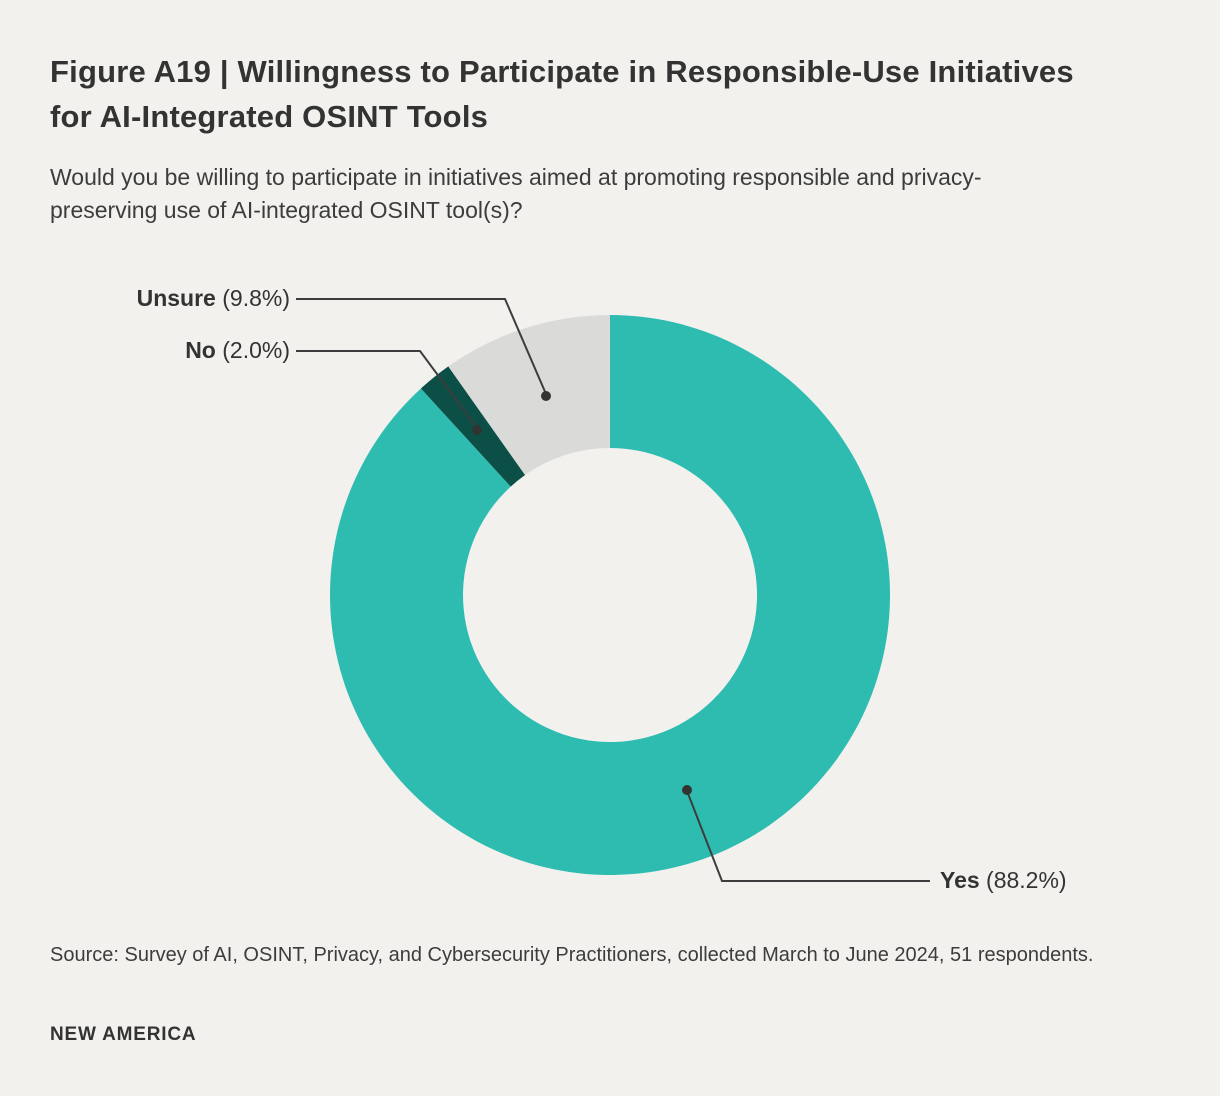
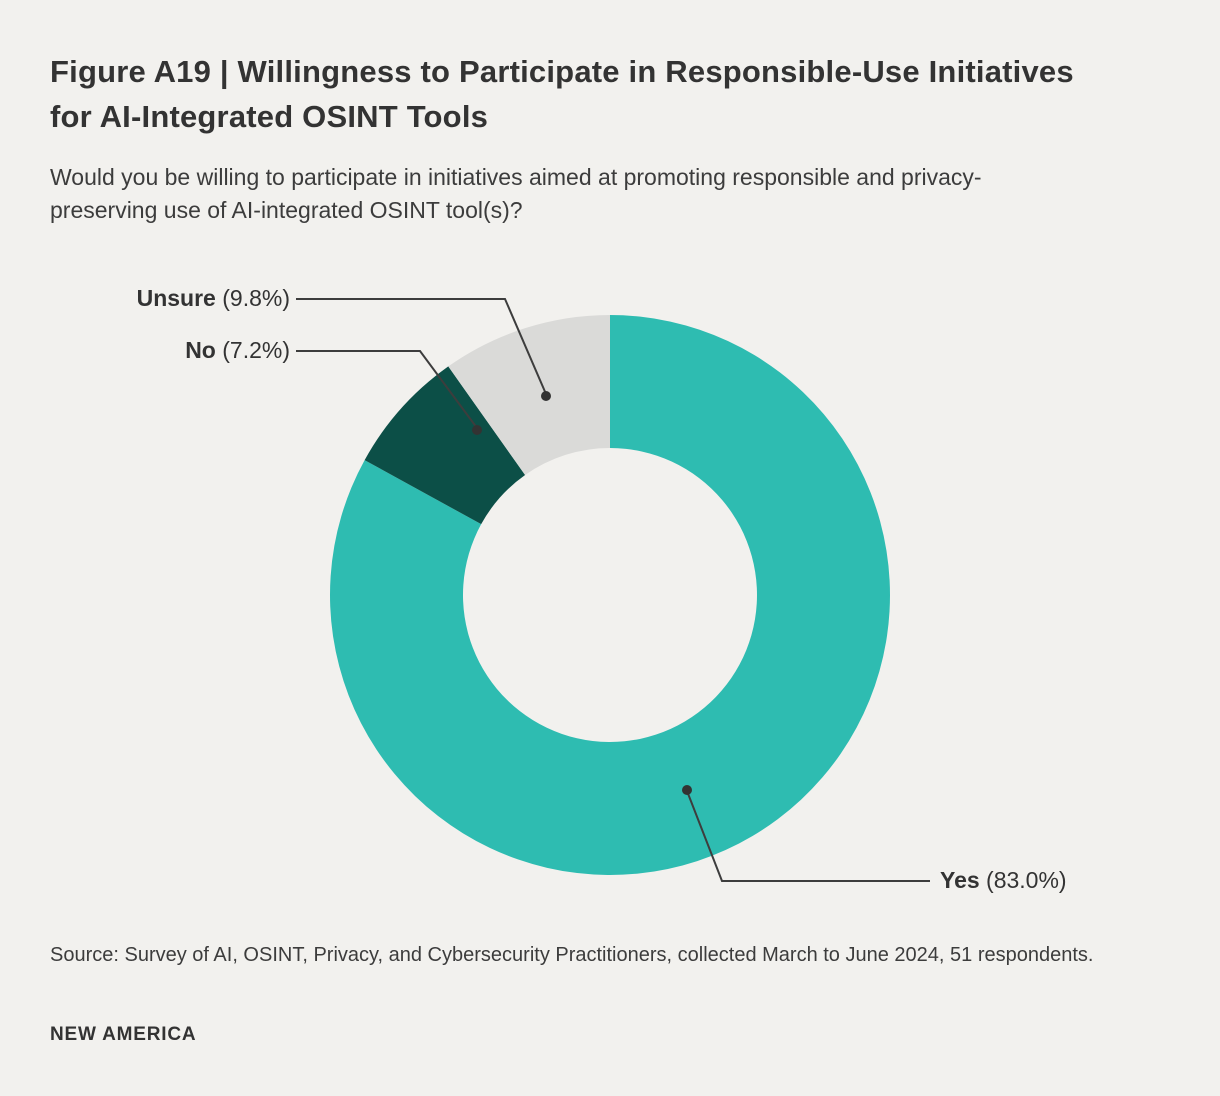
Yes: 88.2% -> 83.0%
No: 2.0% -> 7.2%
